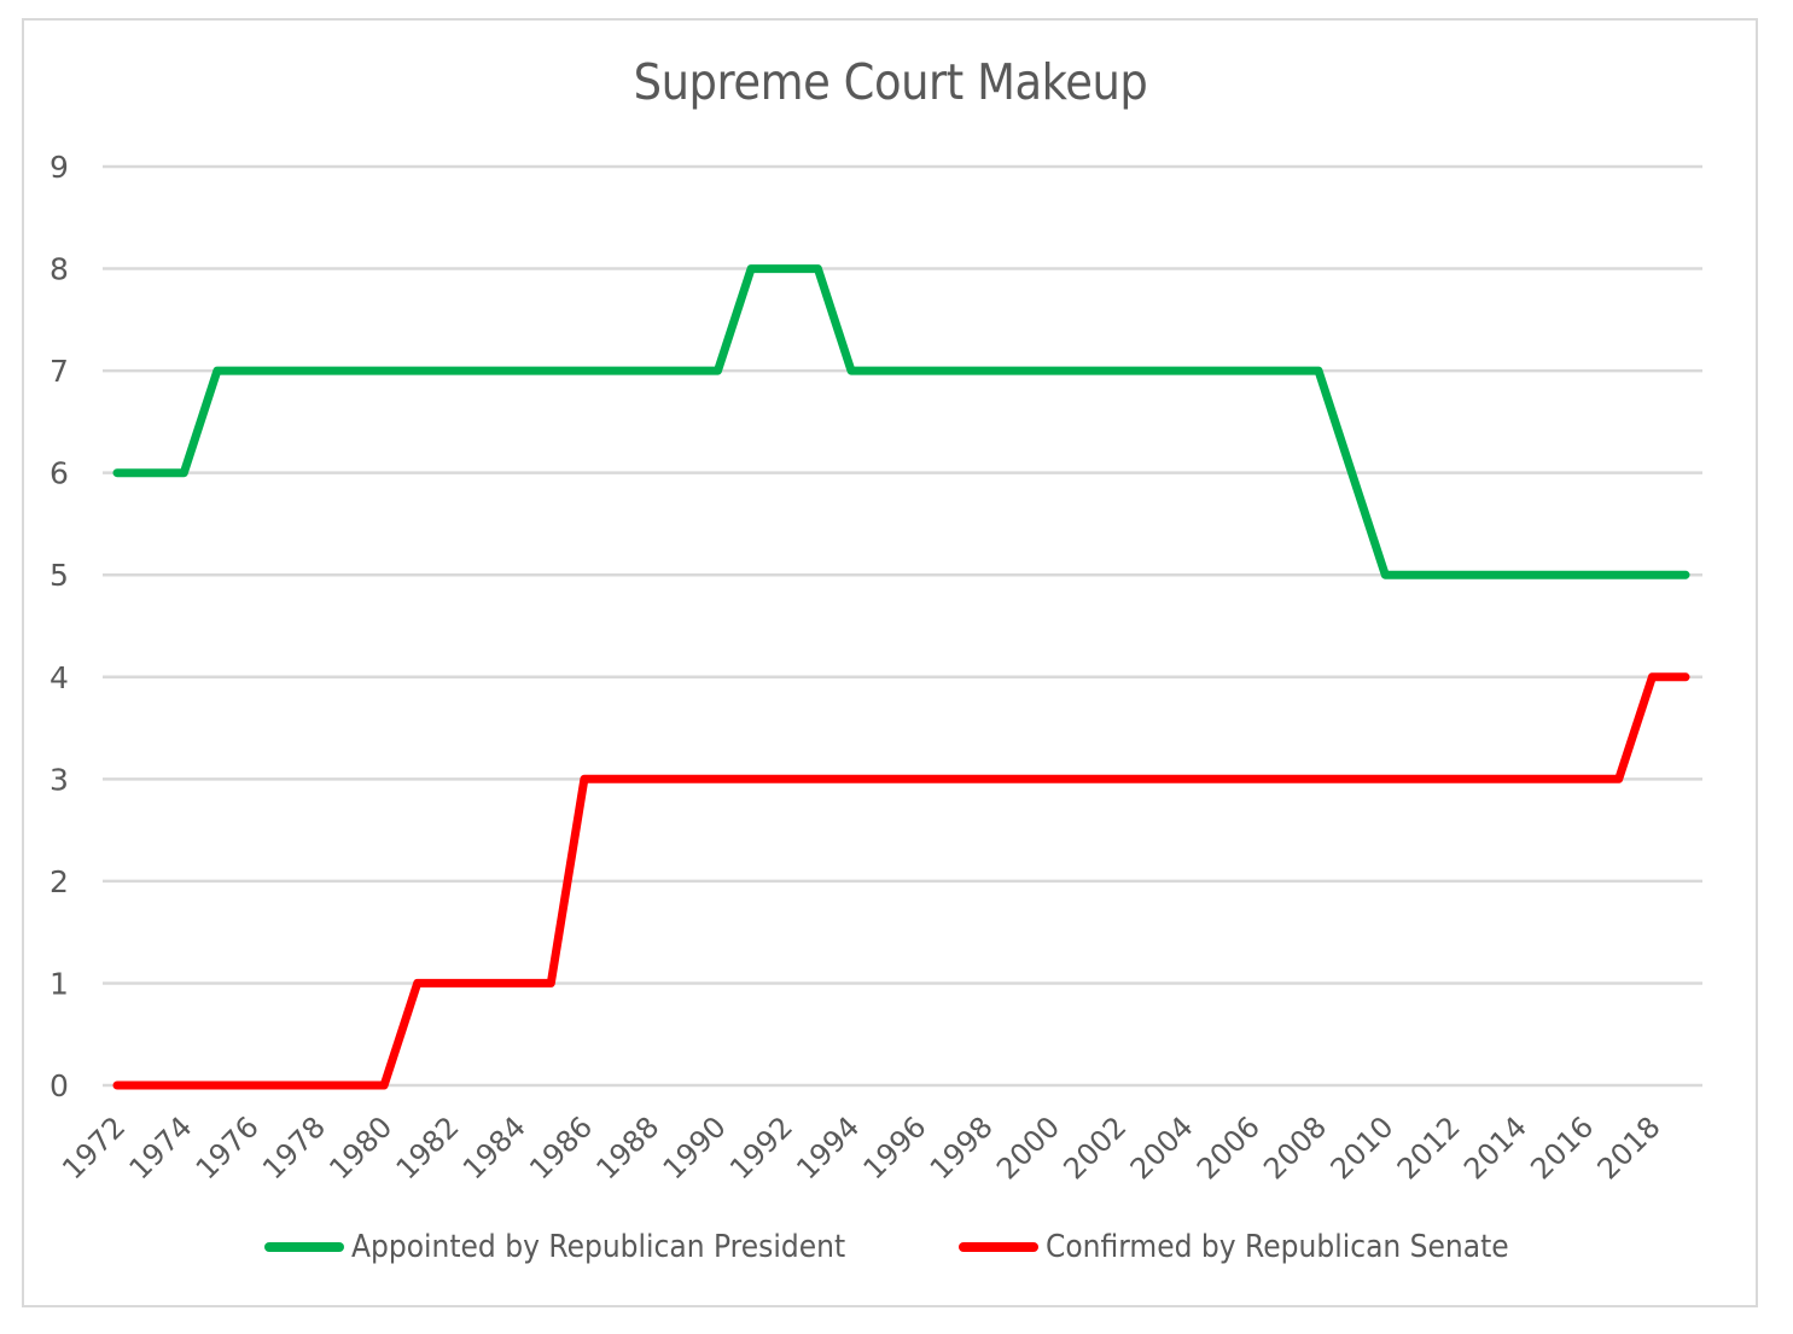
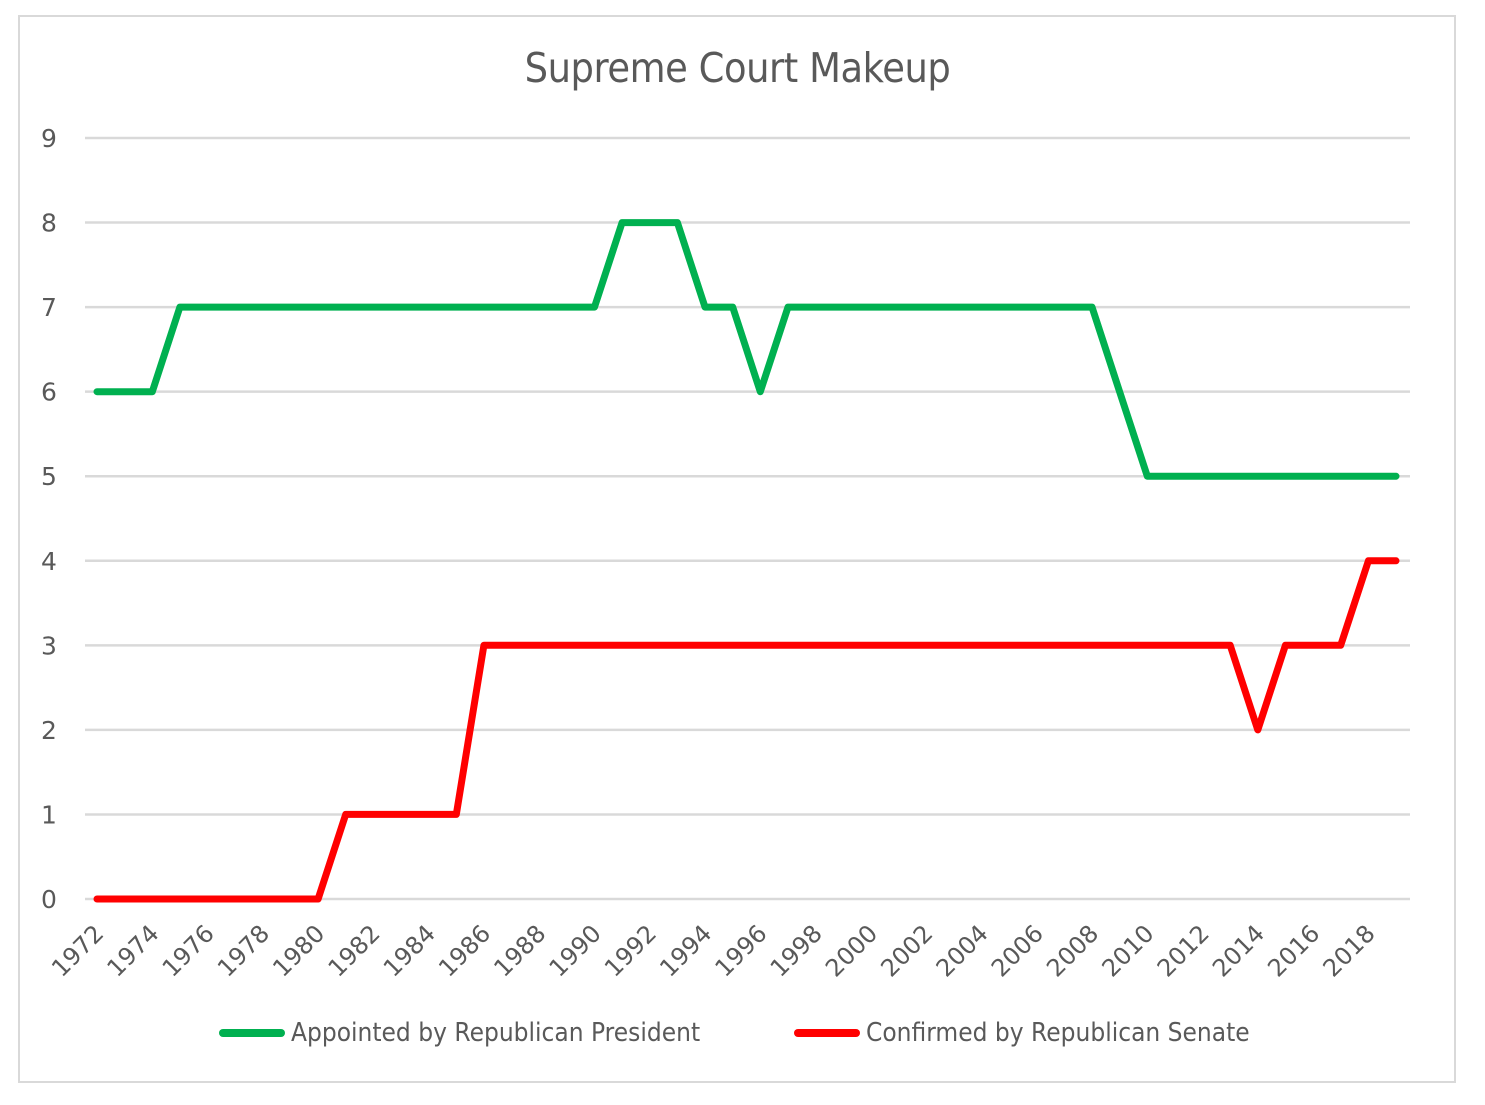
Appointed by Republican President/1996: 7 -> 6
Confirmed by Republican Senate/2014: 3 -> 2
